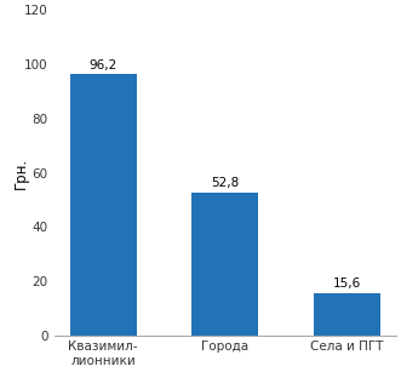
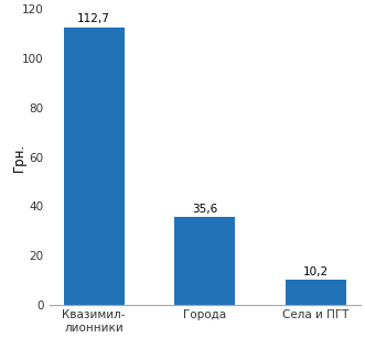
Квазимил- лионники: 96,2 -> 112,7
Города: 52,8 -> 35,6
Села и ПГТ: 15,6 -> 10,2
